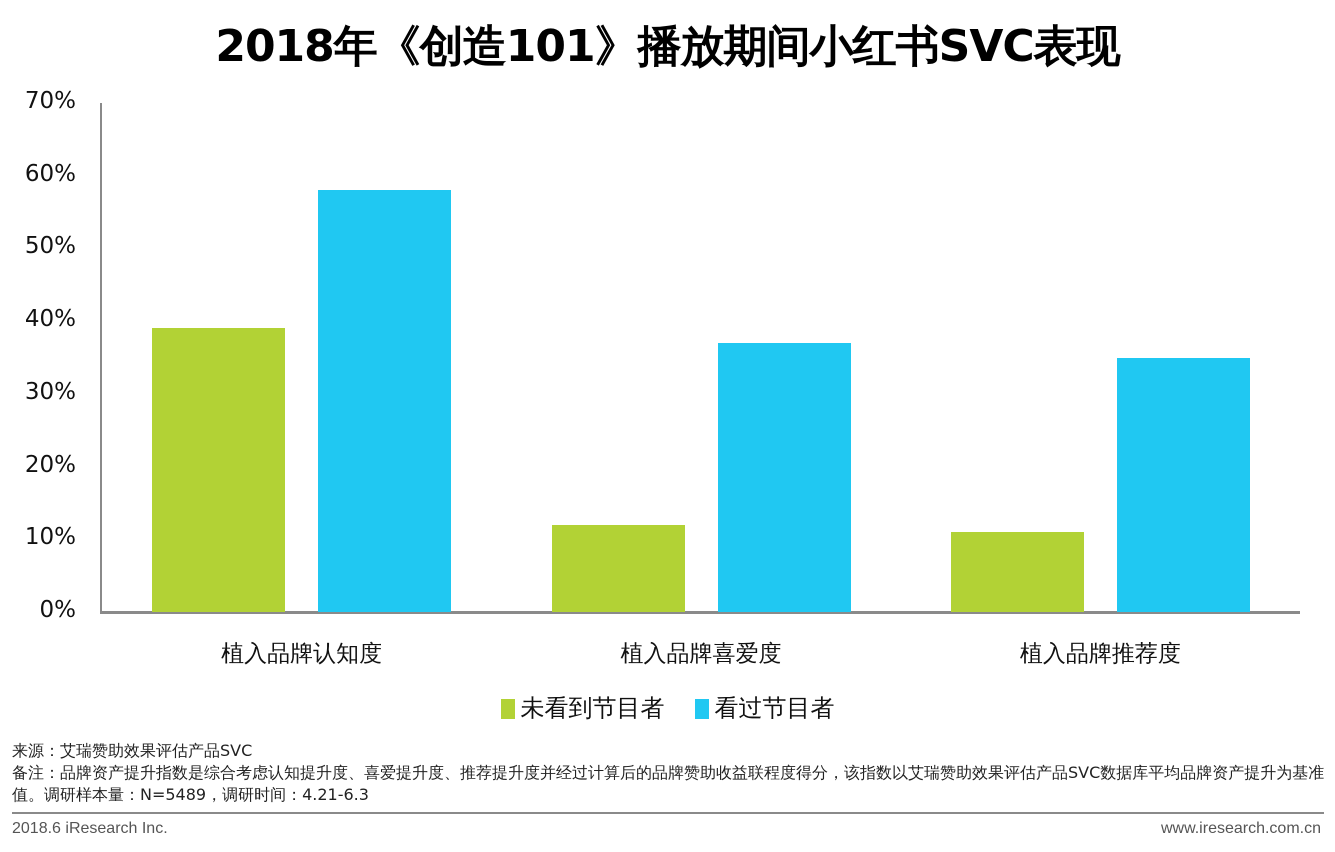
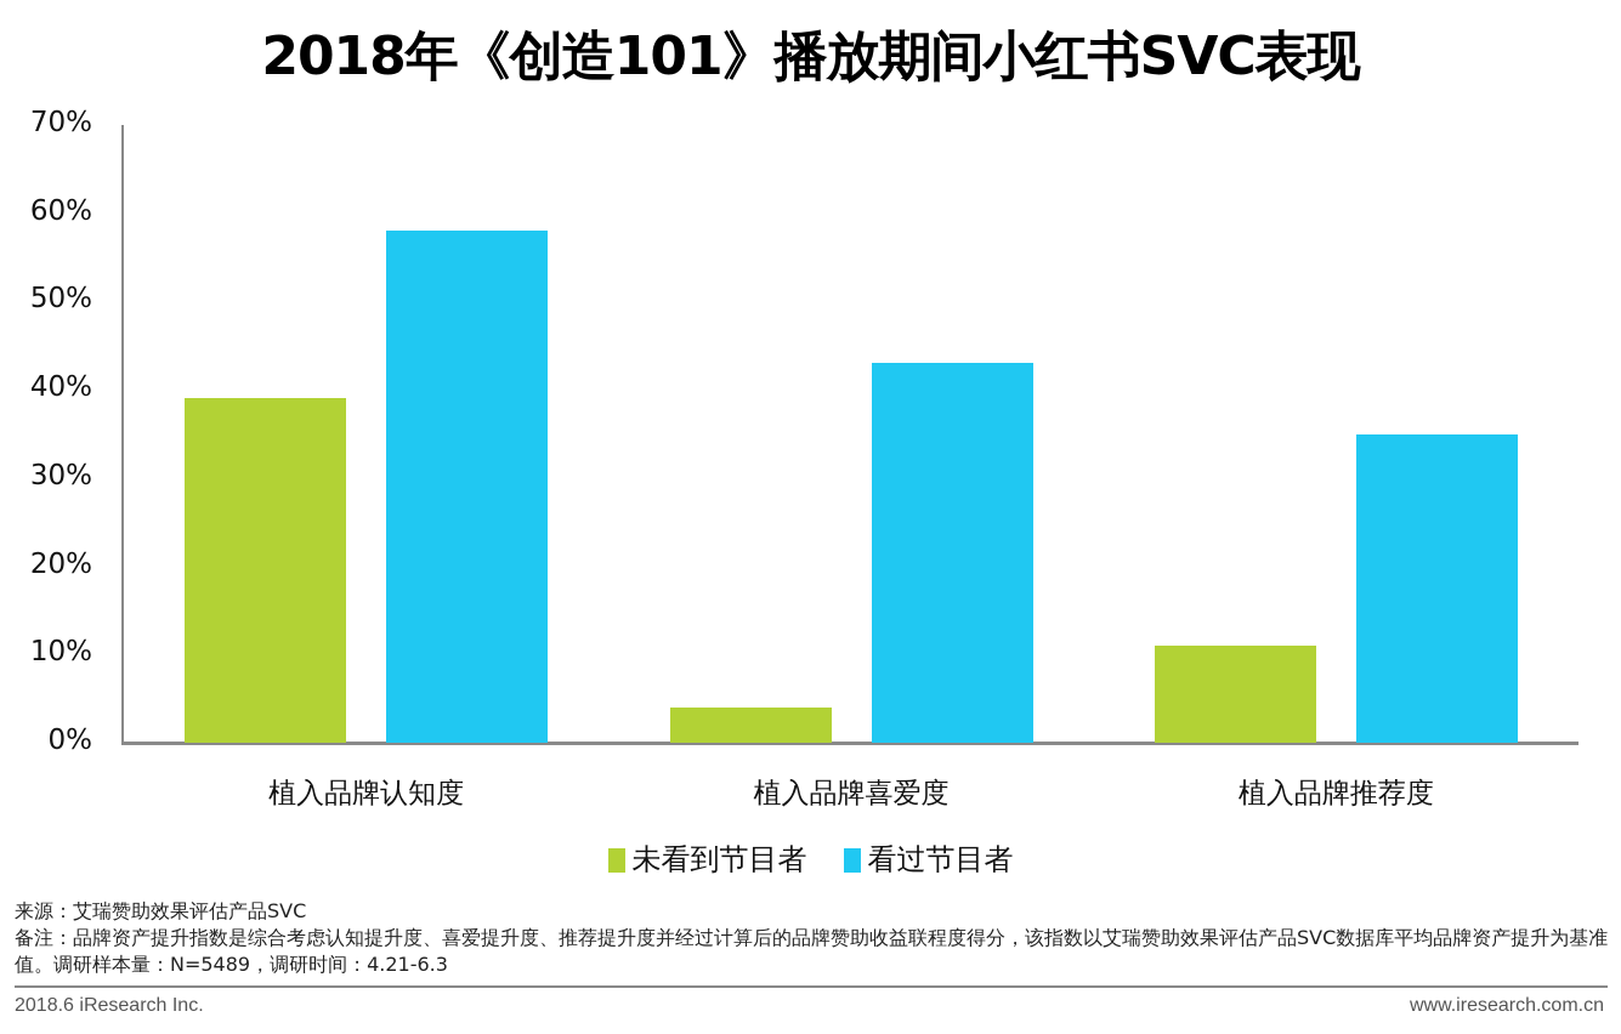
未看到节目者/植入品牌喜爱度: 12% -> 4%
看过节目者/植入品牌喜爱度: 37% -> 43%
